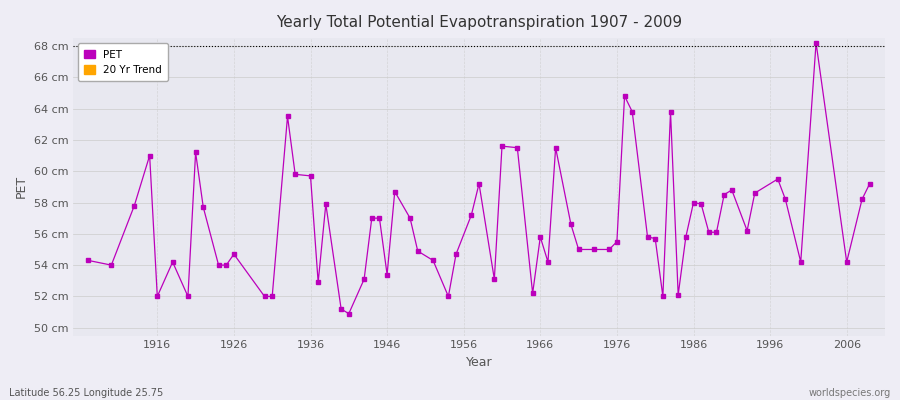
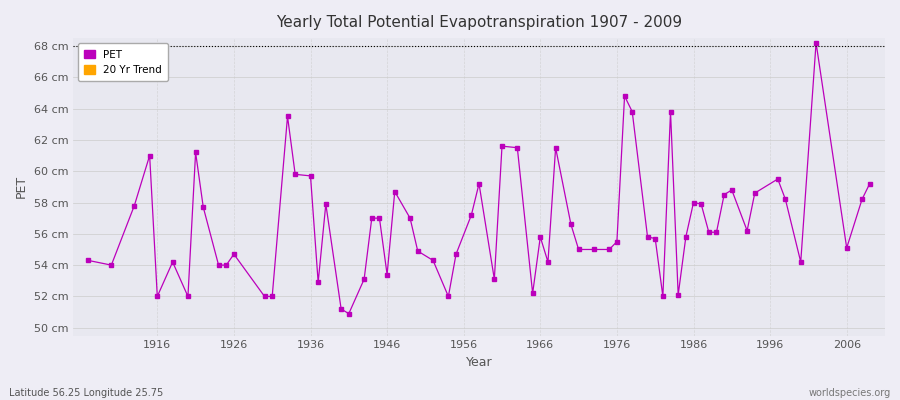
2006: 54.2 cm -> 55.1 cm
